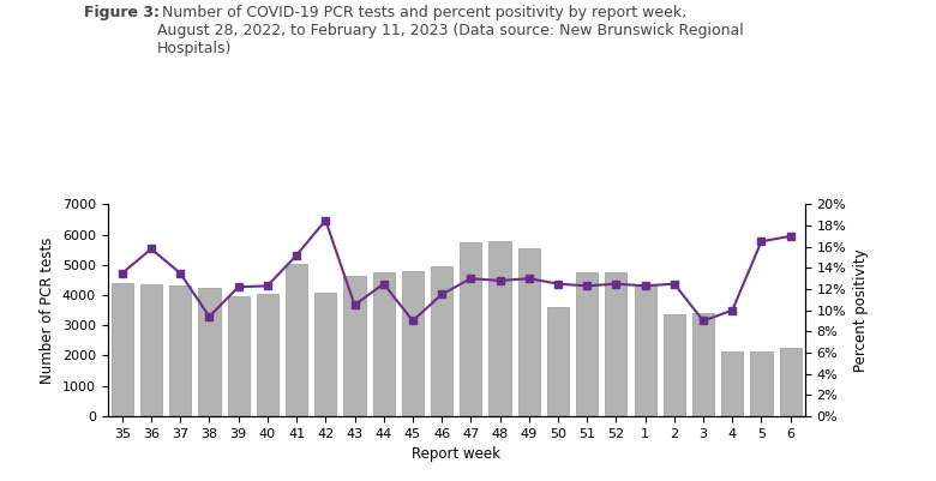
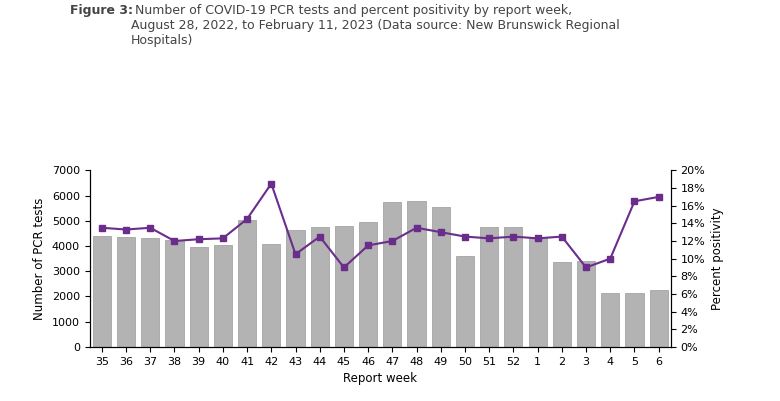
Percent positivity/36: 15.8% -> 13.3%
Percent positivity/38: 9.4% -> 12.0%
Percent positivity/41: 15.2% -> 14.5%
Percent positivity/47: 13.0% -> 12.0%
Percent positivity/48: 12.8% -> 13.5%
